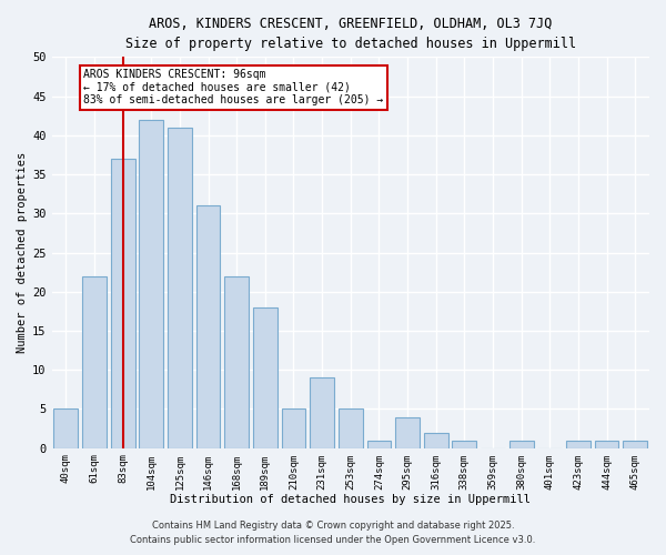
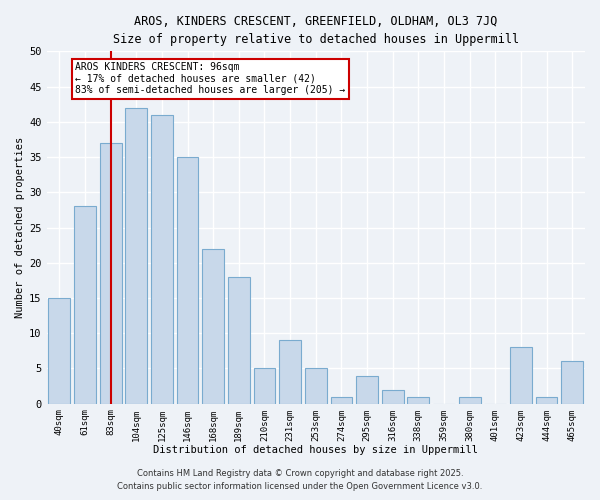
40sqm: 5 -> 15
61sqm: 22 -> 28
146sqm: 31 -> 35
423sqm: 1 -> 8
465sqm: 1 -> 6
